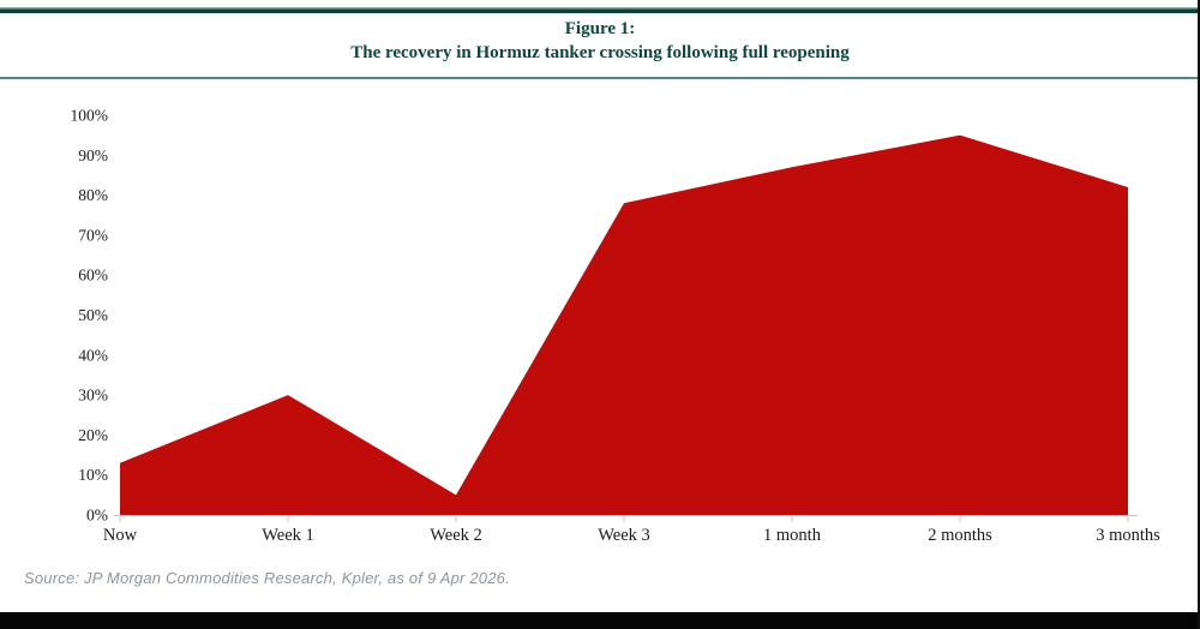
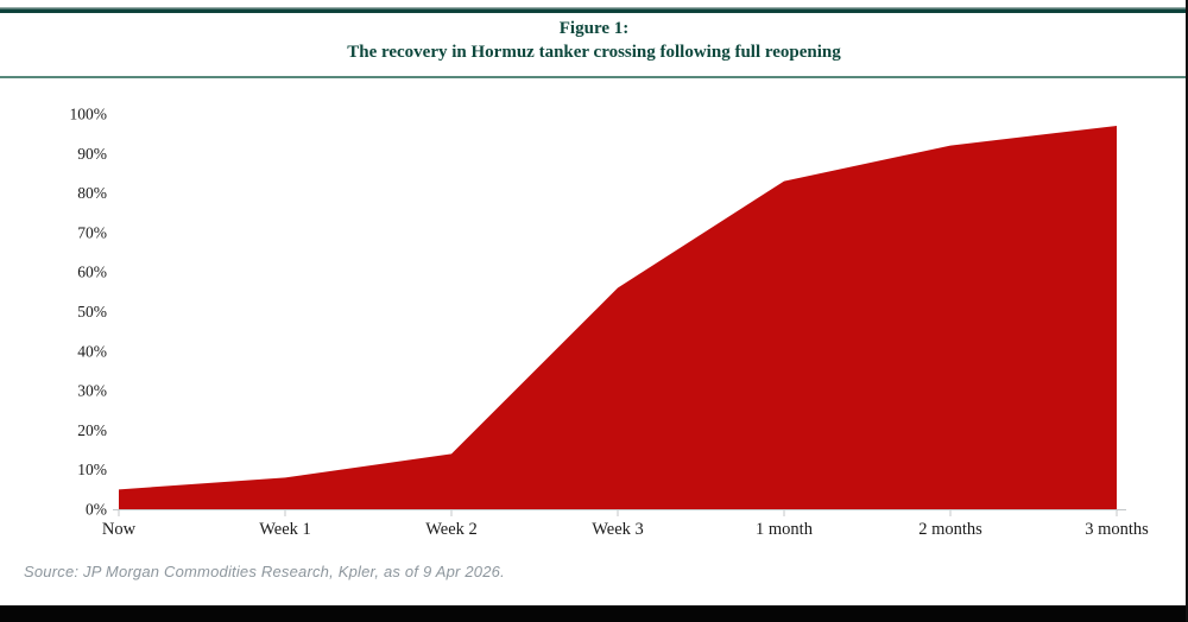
Now: 13% -> 5%
Week 1: 30% -> 8%
Week 2: 5% -> 14%
Week 3: 78% -> 56%
1 month: 87% -> 83%
2 months: 95% -> 92%
3 months: 82% -> 97%
